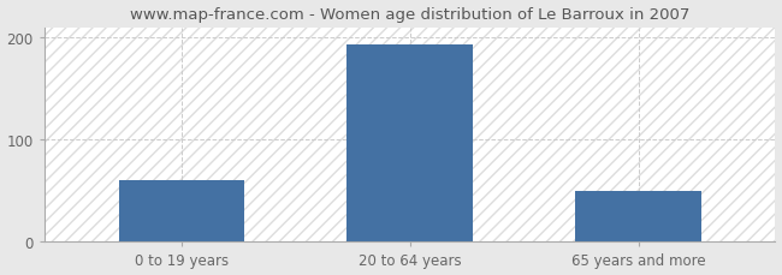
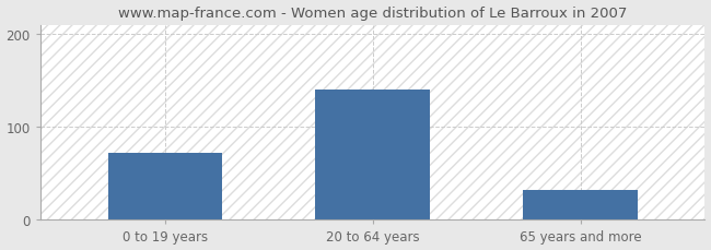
0 to 19 years: 60 -> 72
20 to 64 years: 193 -> 140
65 years and more: 50 -> 32
